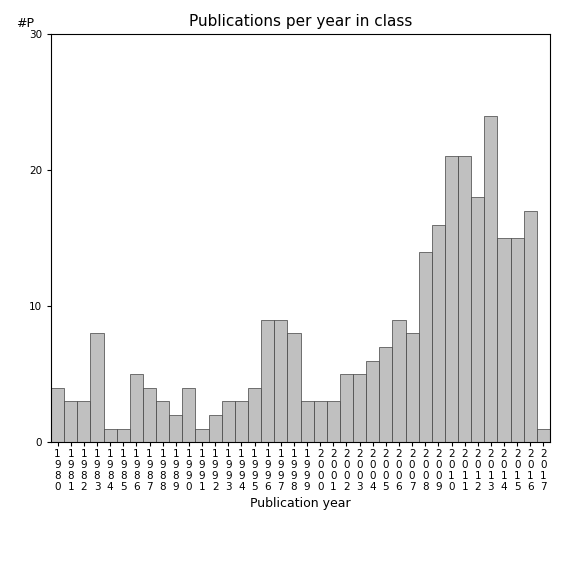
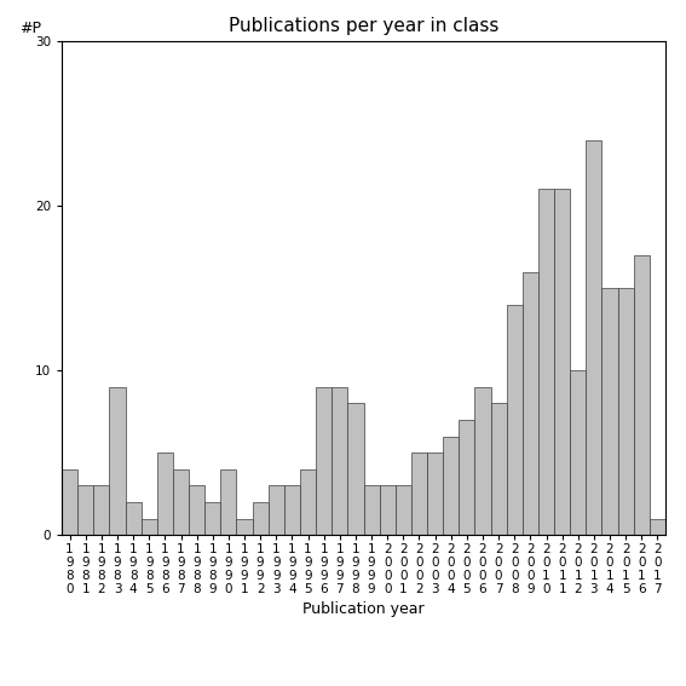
1 9 8 3: 8 -> 9
1 9 8 4: 1 -> 2
2 0 1 2: 18 -> 10
